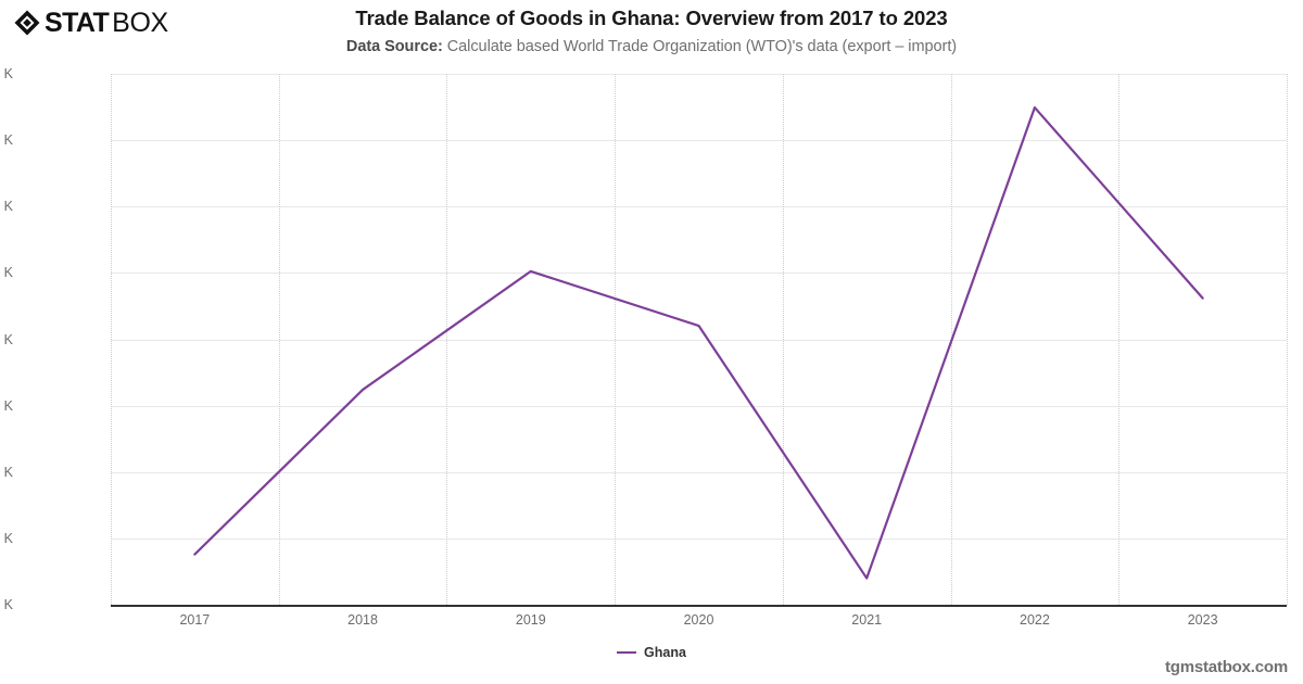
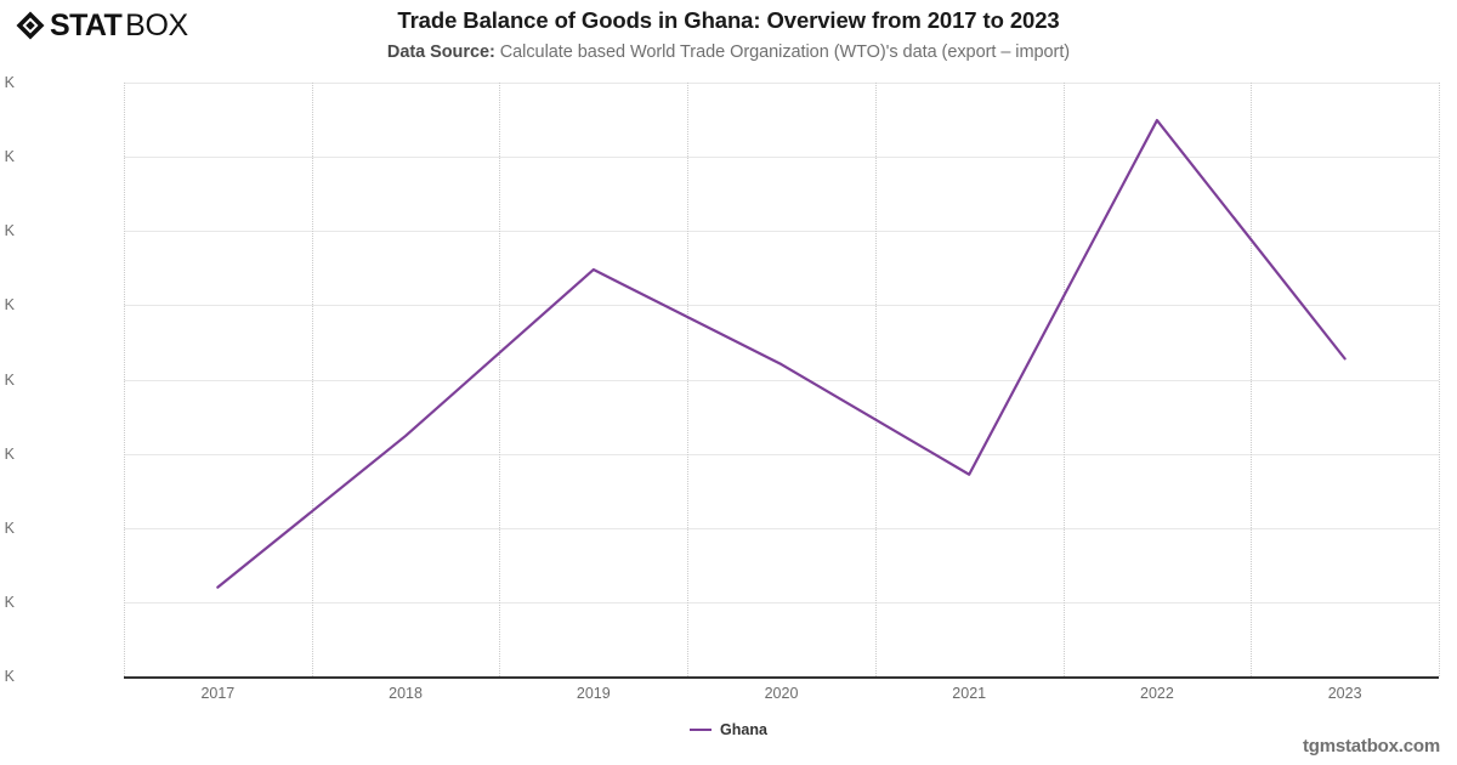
2017: 1.19K -> 1.30K
2019: 2.26K -> 2.37K
2021: 1.10K -> 1.68K
2023: 2.16K -> 2.07K
